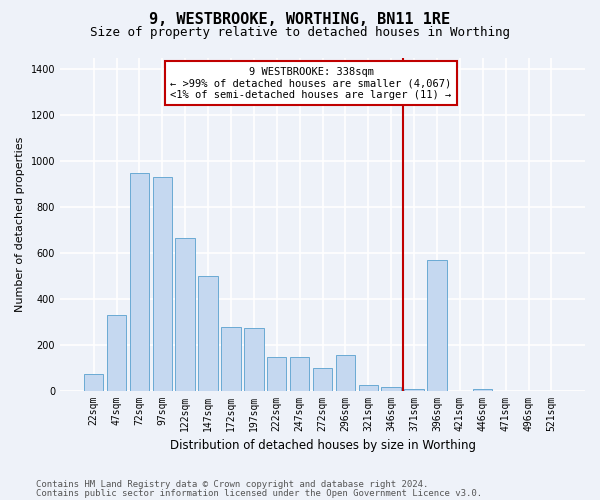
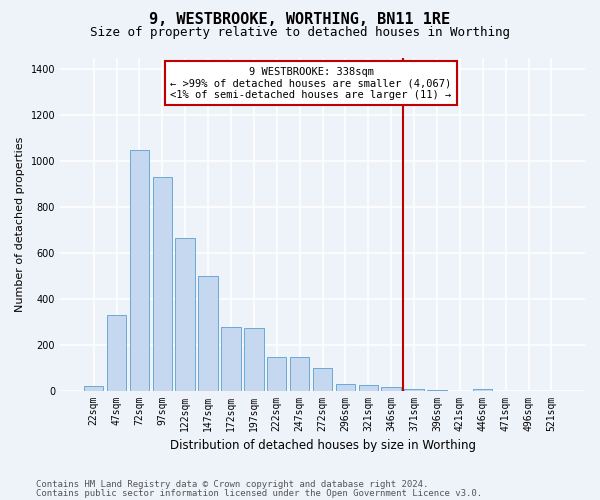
22sqm: 75 -> 20
72sqm: 950 -> 1050
296sqm: 155 -> 30
396sqm: 570 -> 5
